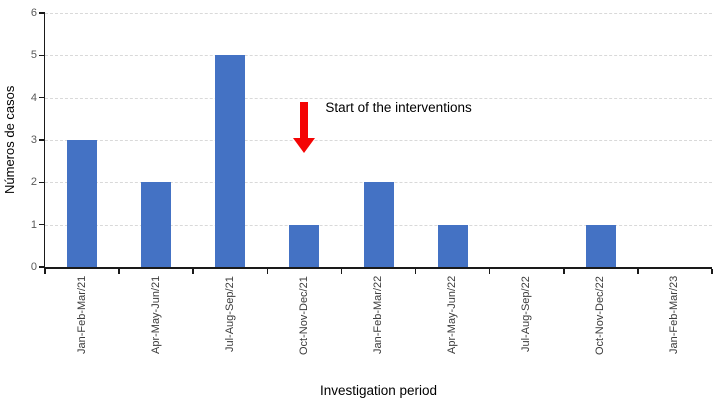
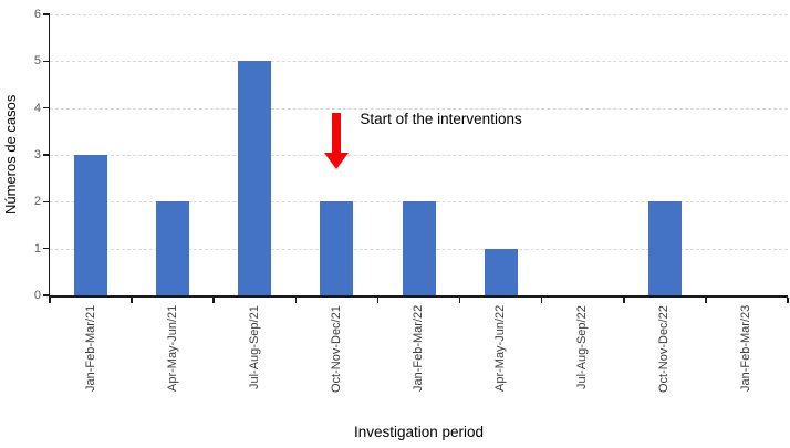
Oct-Nov-Dec/21: 1 -> 2
Oct-Nov-Dec/22: 1 -> 2
